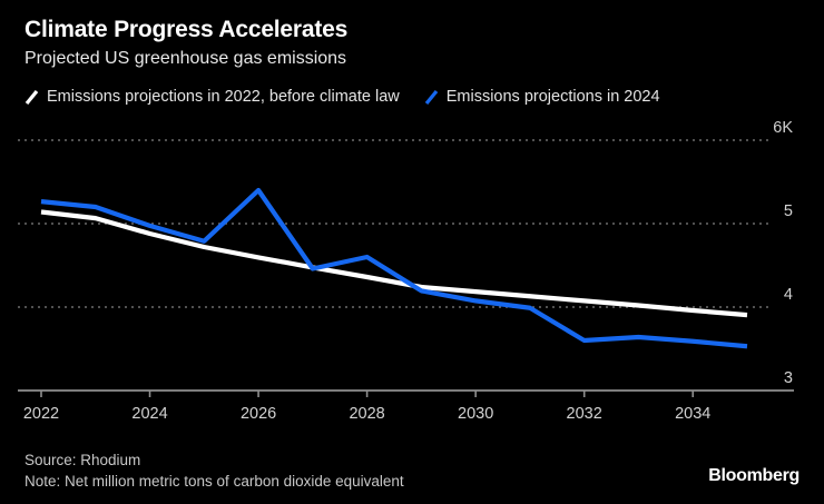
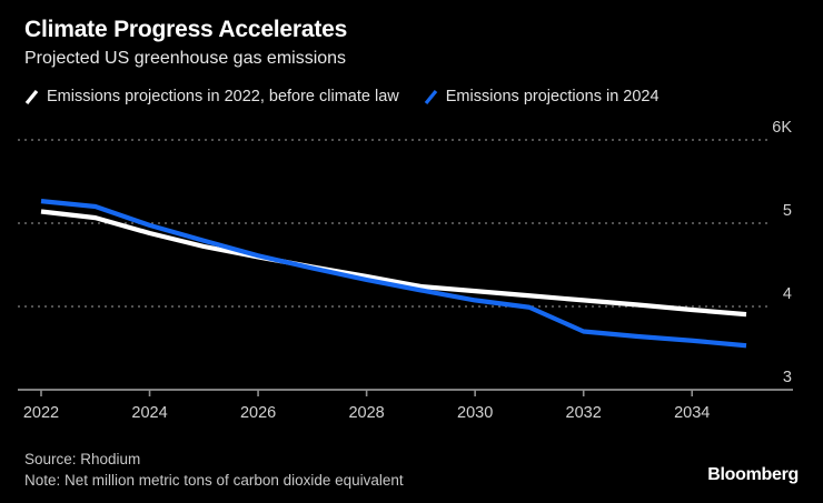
Emissions projections in 2024/2026: 5.4K -> 4.6K
Emissions projections in 2024/2028: 4.6K -> 4.3K
Emissions projections in 2024/2032: 3.6K -> 3.7K
